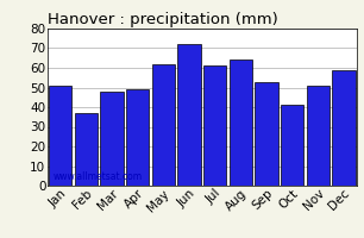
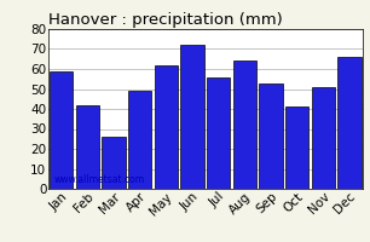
Jan: 51 -> 59
Feb: 37 -> 42
Mar: 48 -> 26
Jul: 61 -> 56
Dec: 59 -> 66
